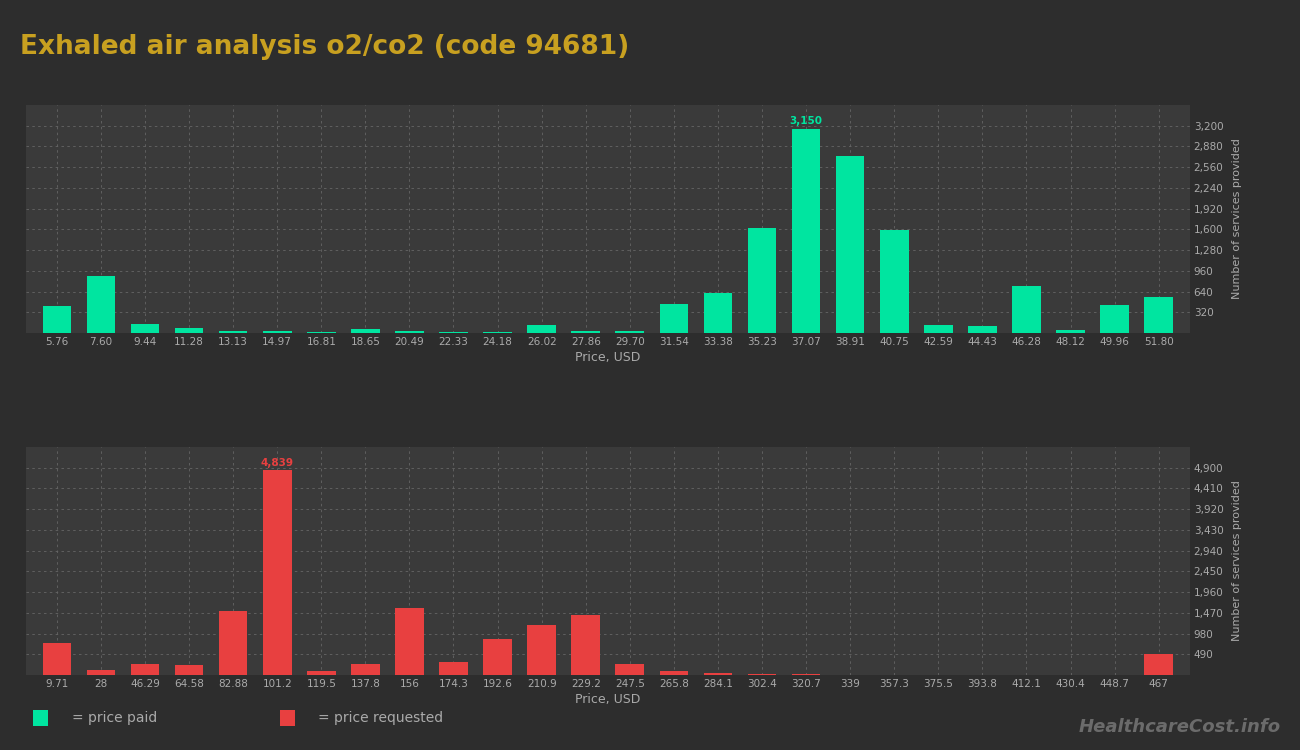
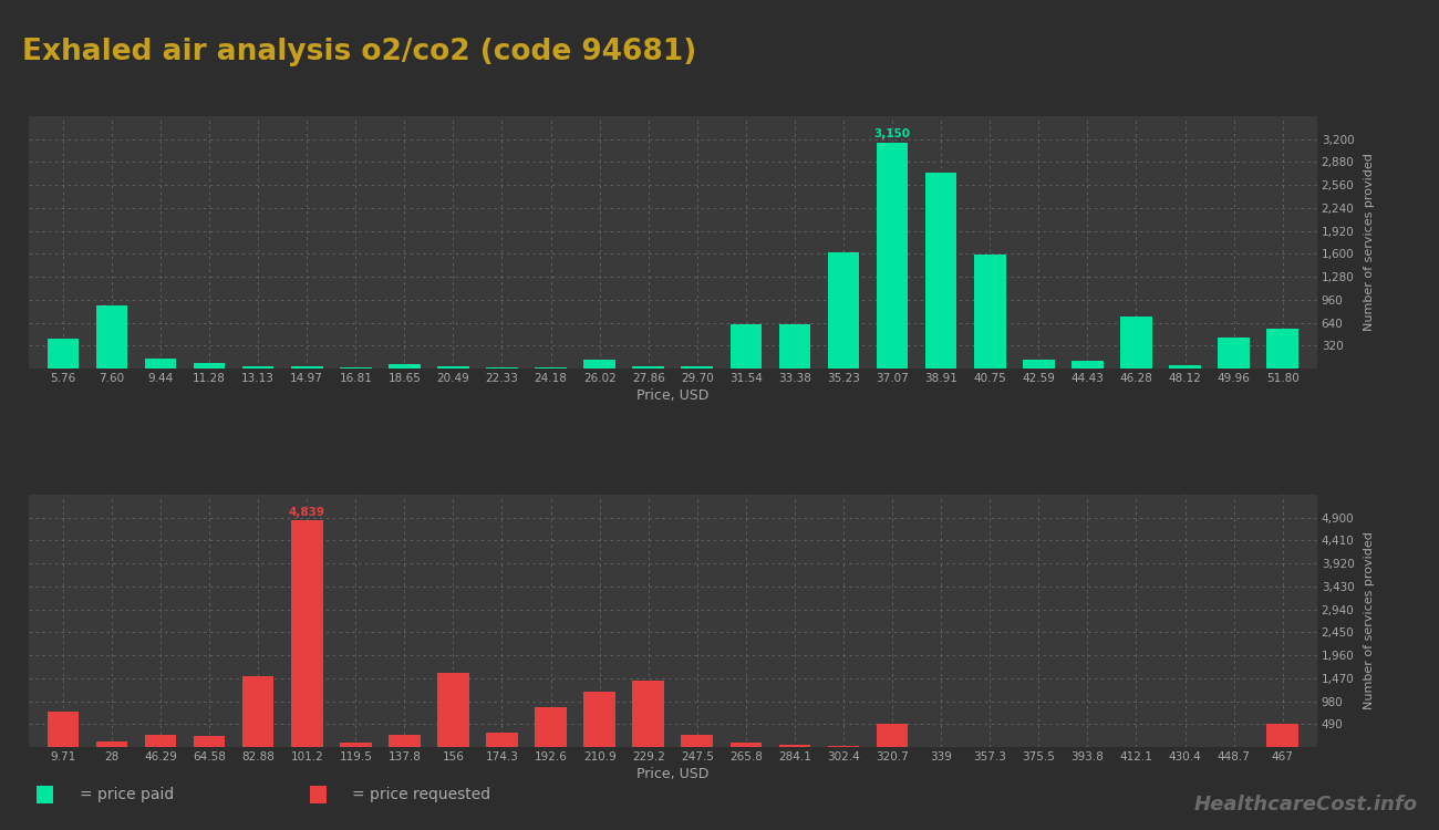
31.54: 440 -> 620
320.7: 20 -> 500
